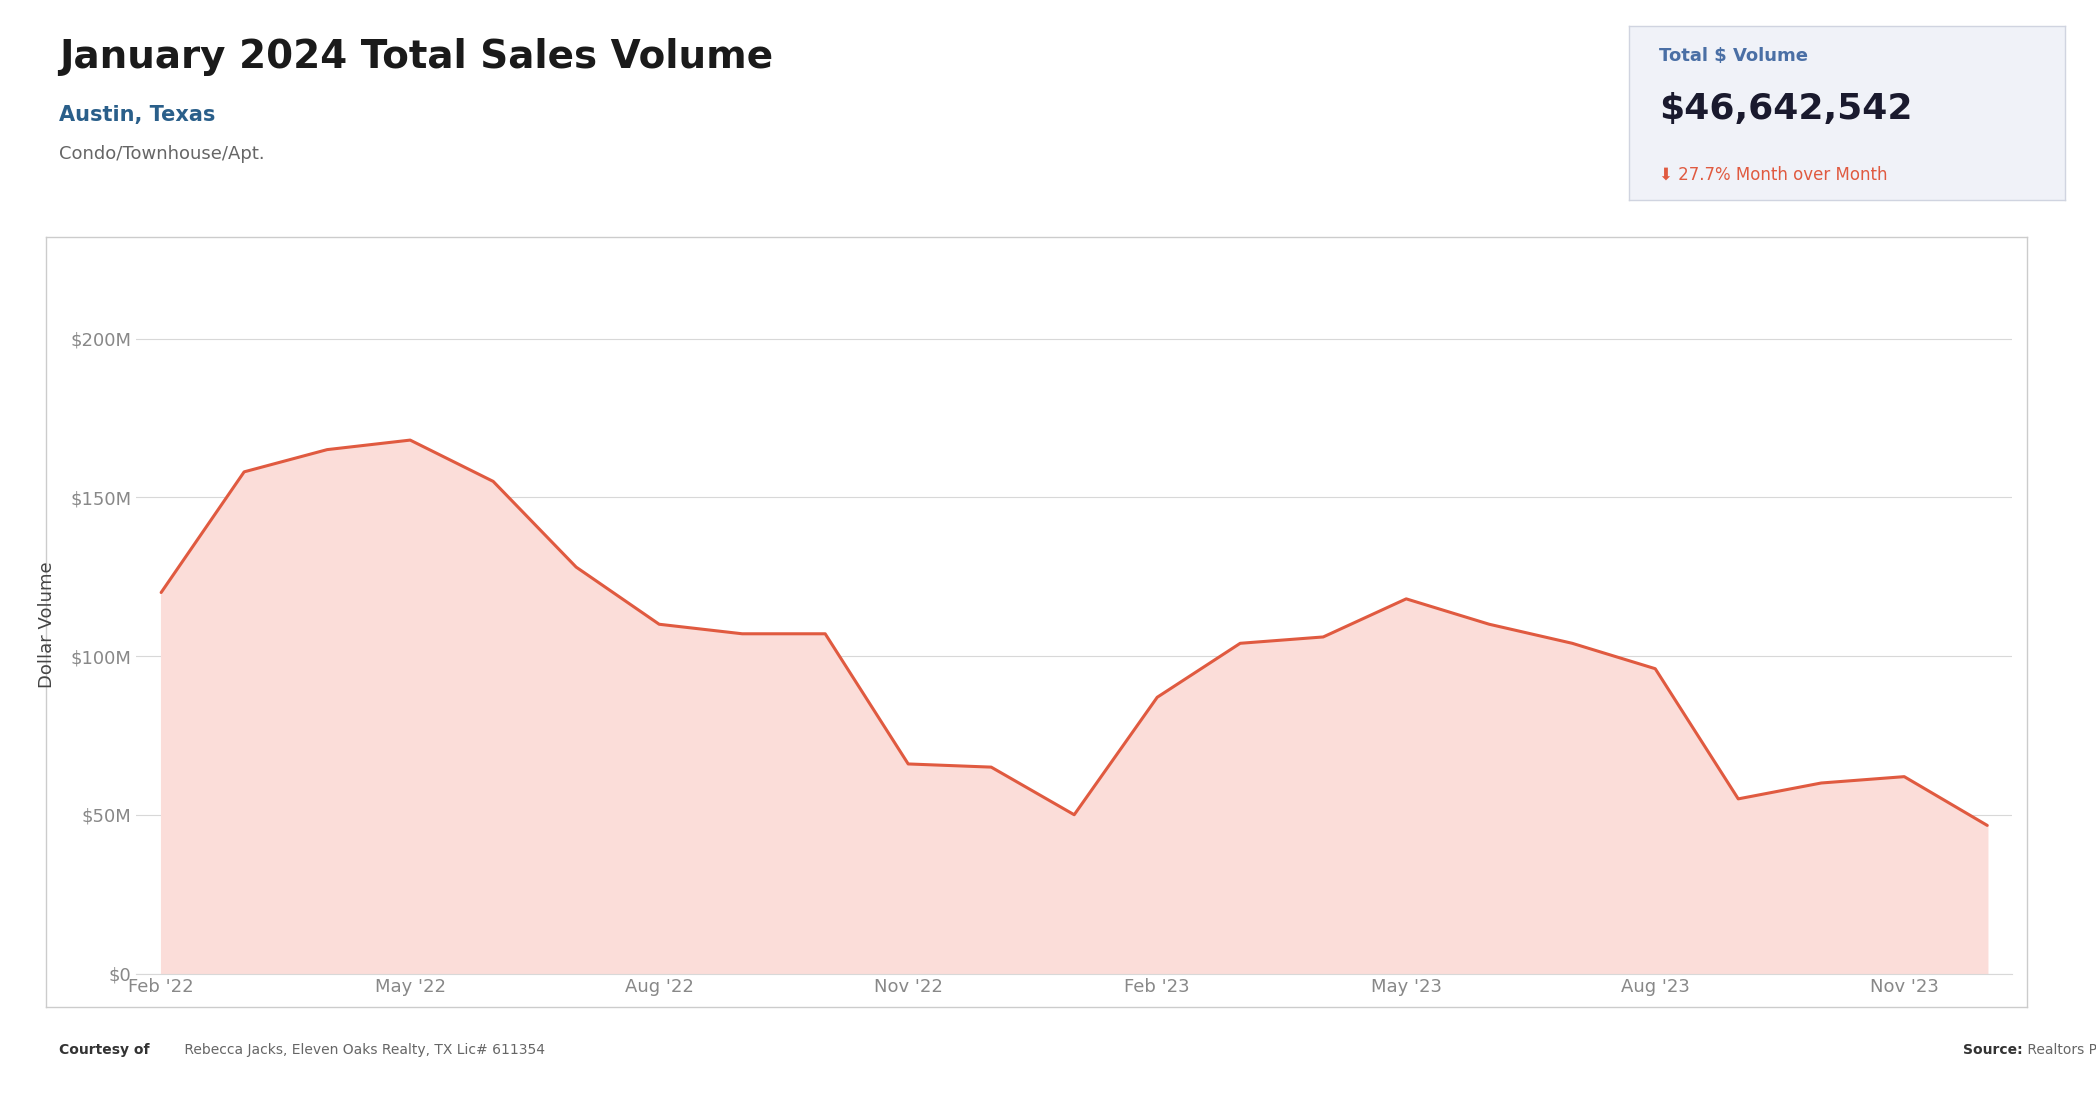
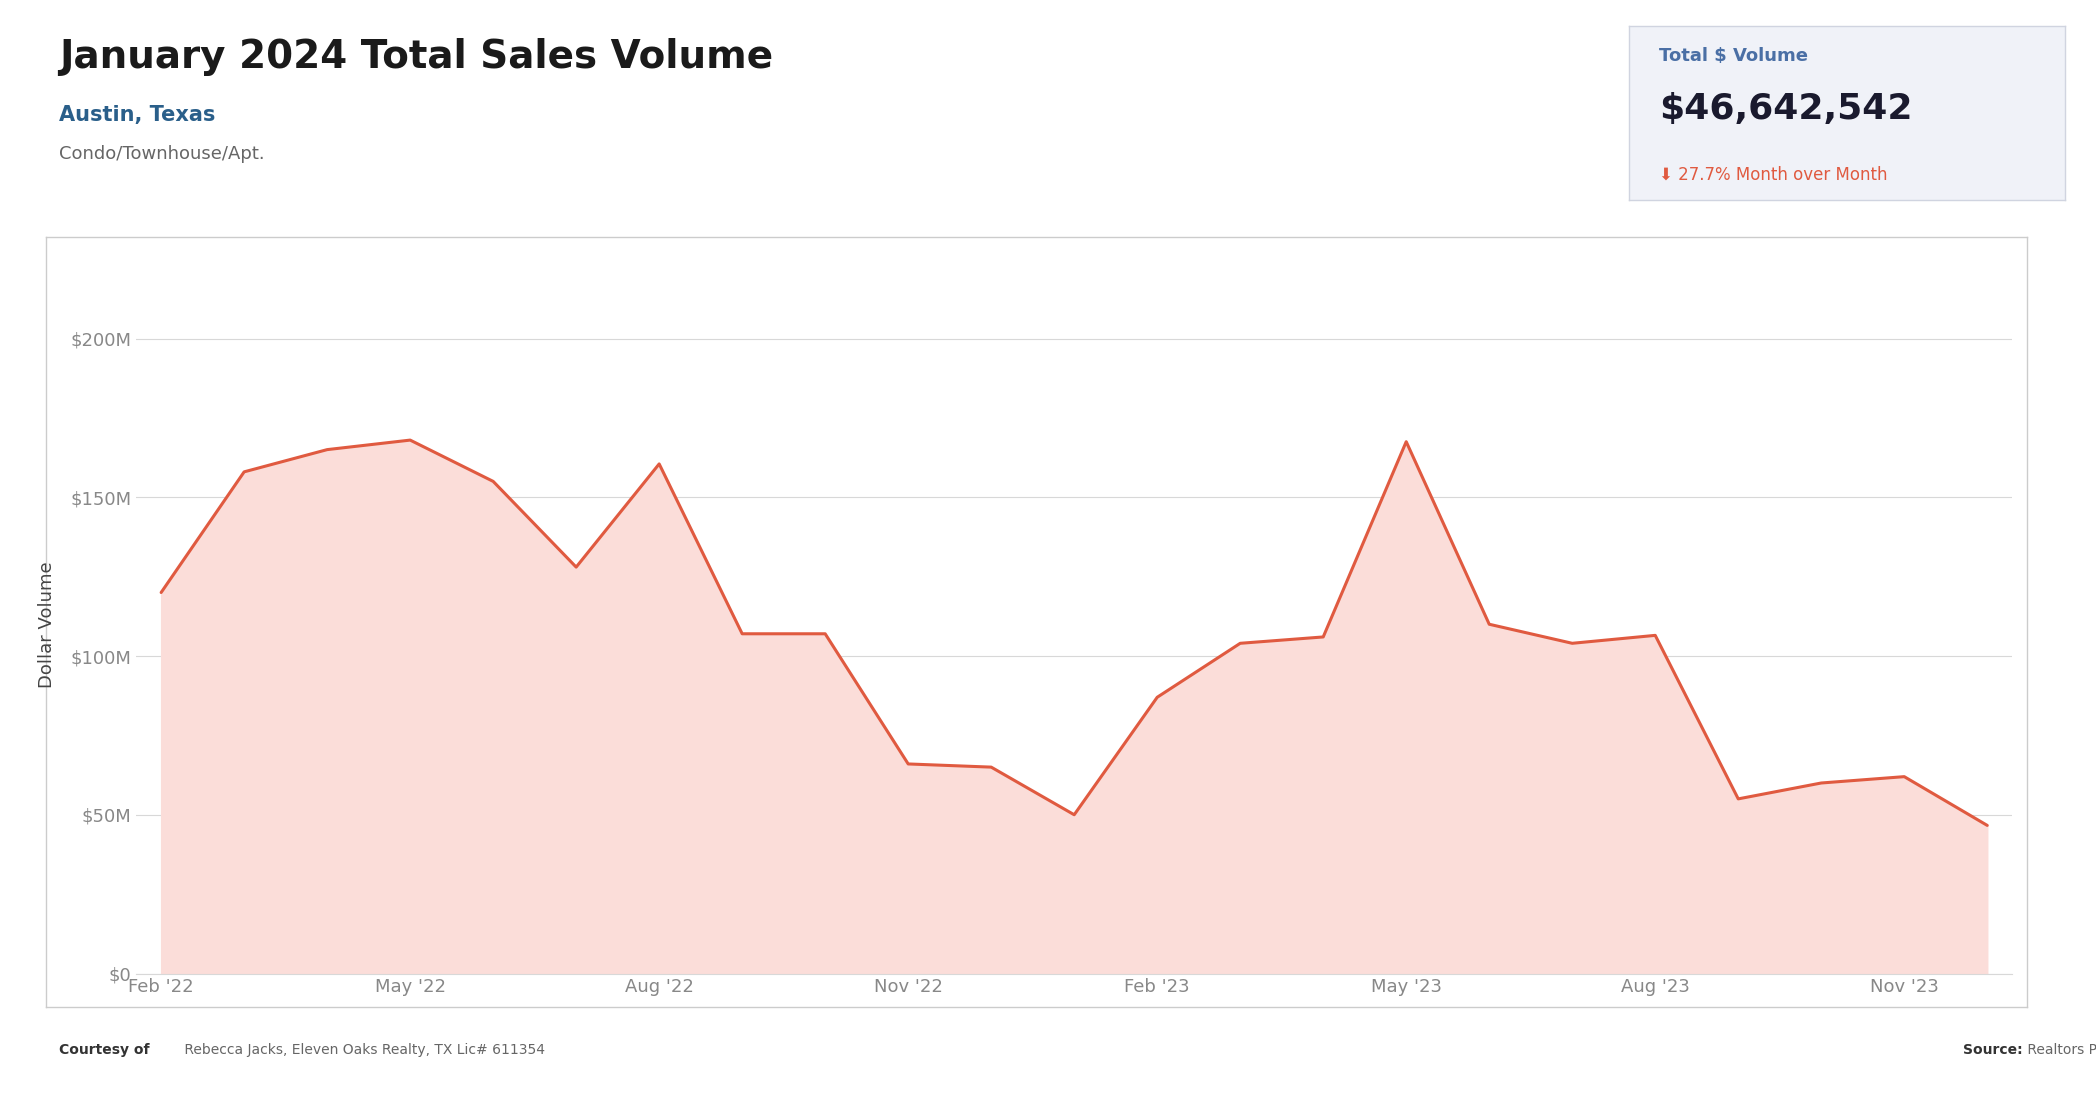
Aug '22: $110.0M -> $160.5M
May '23: $118.0M -> $167.5M
Aug '23: $96.0M -> $106.5M
